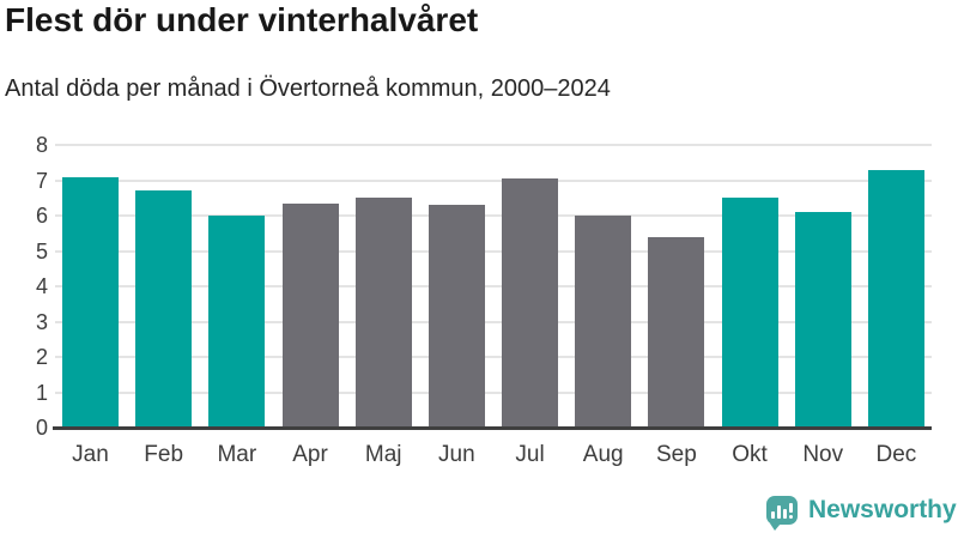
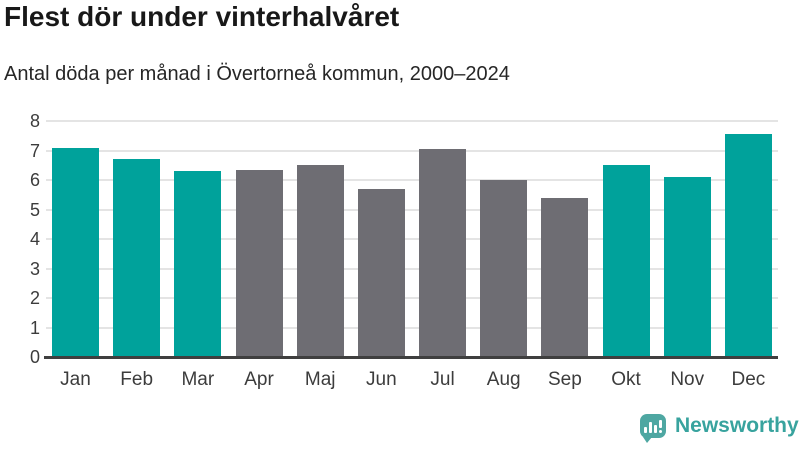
Mar: 6.0 -> 6.3
Jun: 6.3 -> 5.7
Dec: 7.3 -> 7.5
